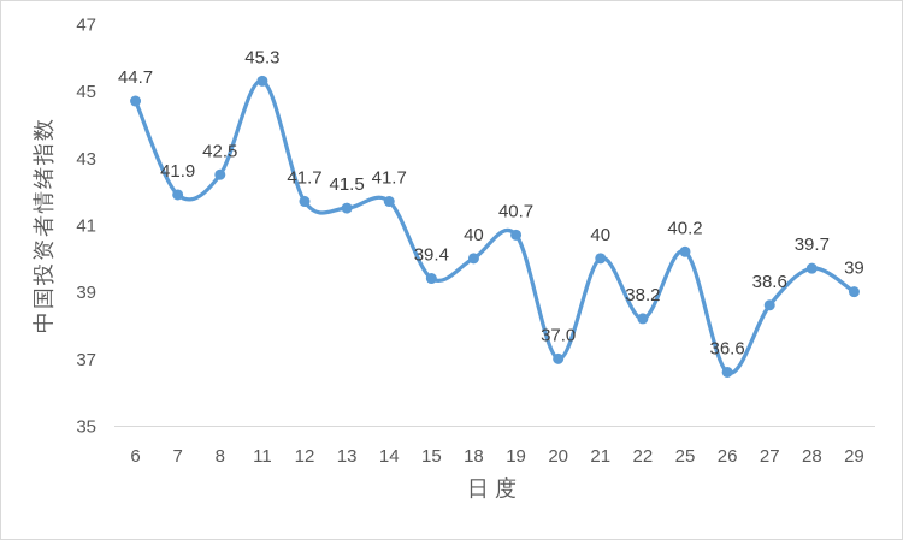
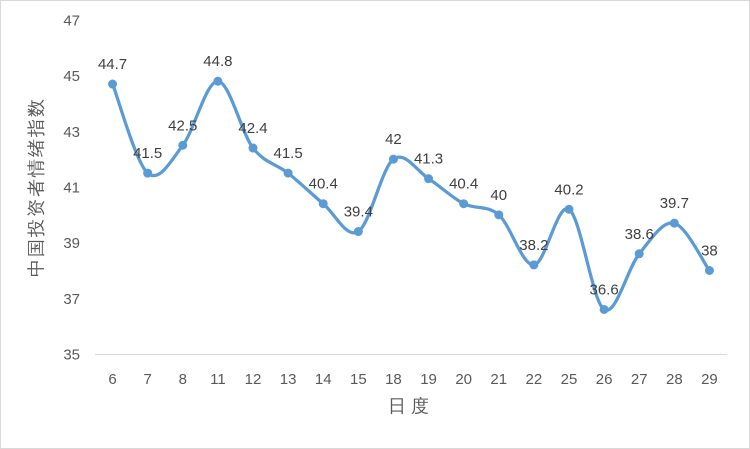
7: 41.9 -> 41.5
11: 45.3 -> 44.8
12: 41.7 -> 42.4
14: 41.7 -> 40.4
18: 40 -> 42
19: 40.7 -> 41.3
20: 37.0 -> 40.4
29: 39 -> 38
